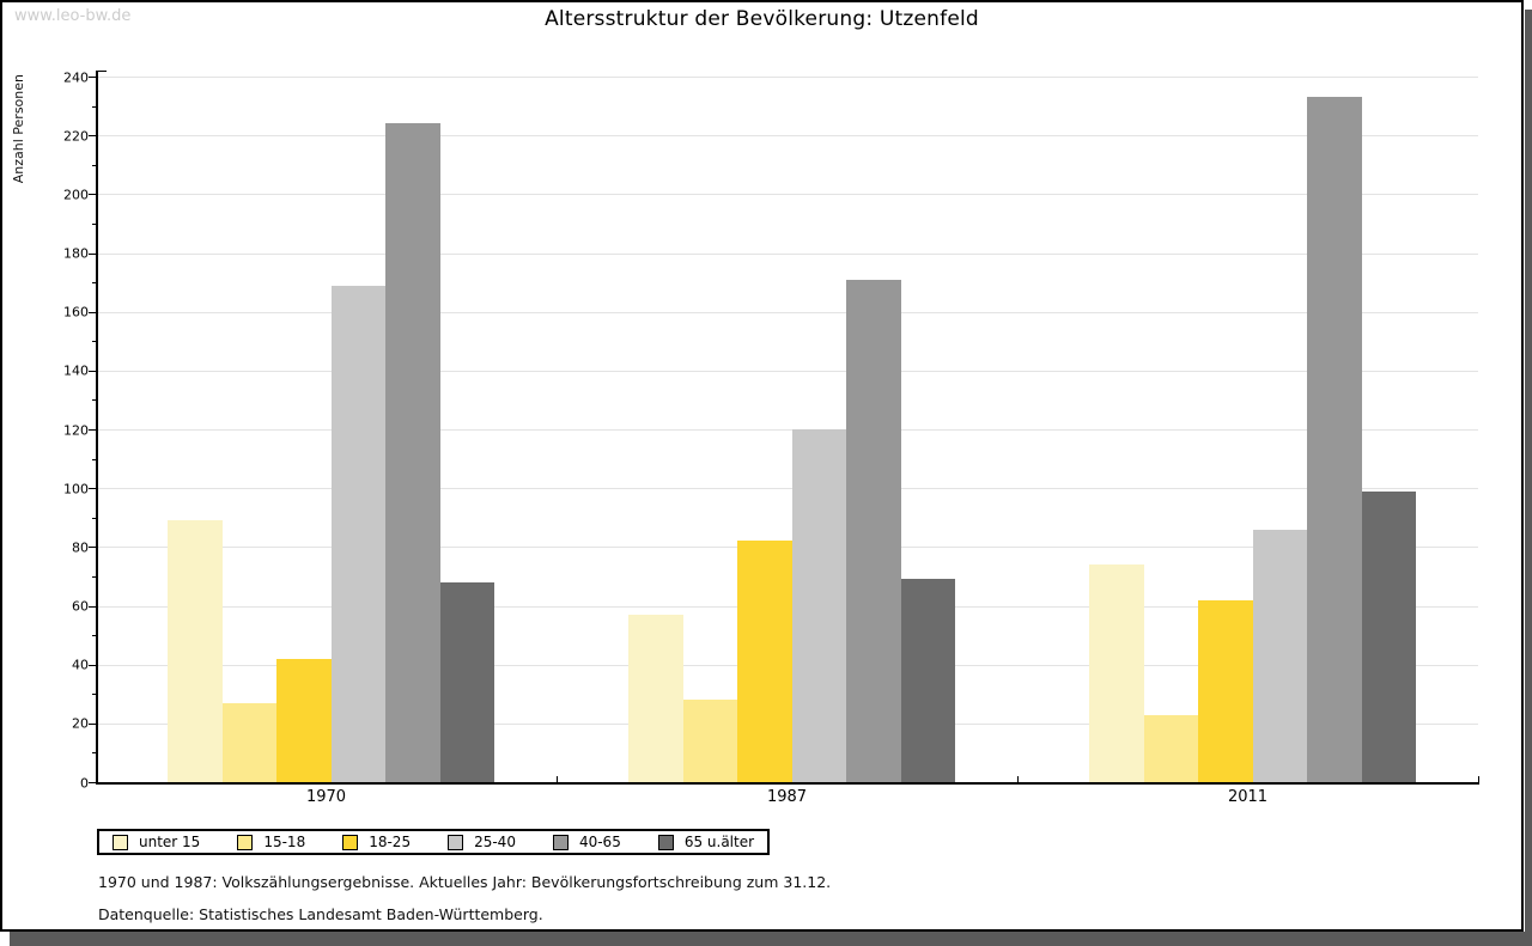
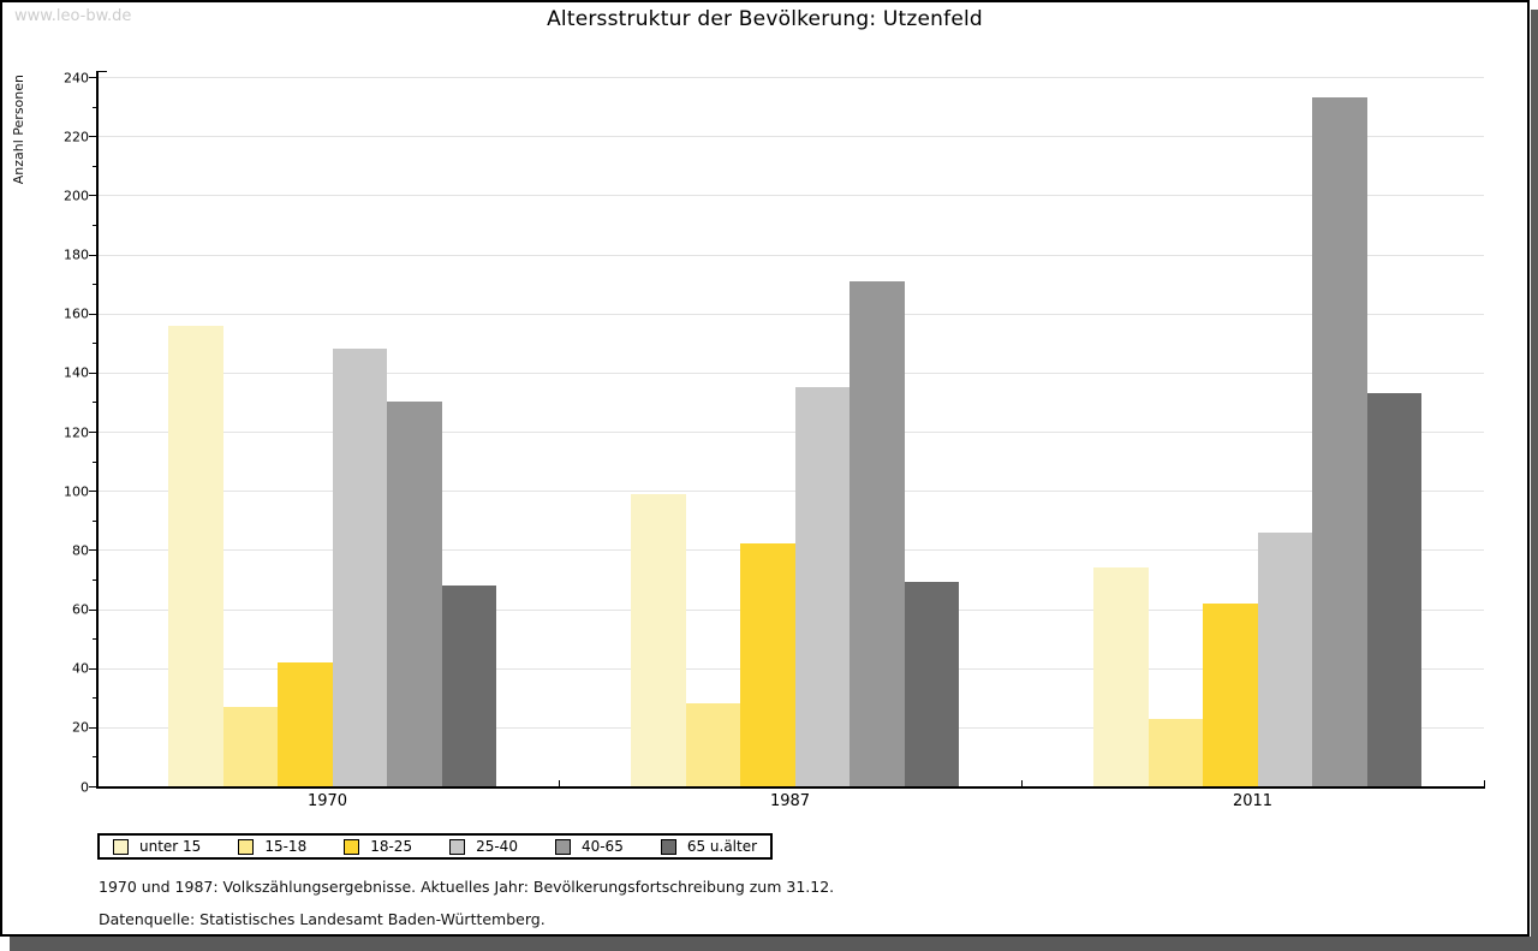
unter 15/1970: 89 -> 156
25-40/1970: 169 -> 148
40-65/1970: 224 -> 130
unter 15/1987: 57 -> 99
25-40/1987: 120 -> 135
65 u.älter/2011: 99 -> 133
